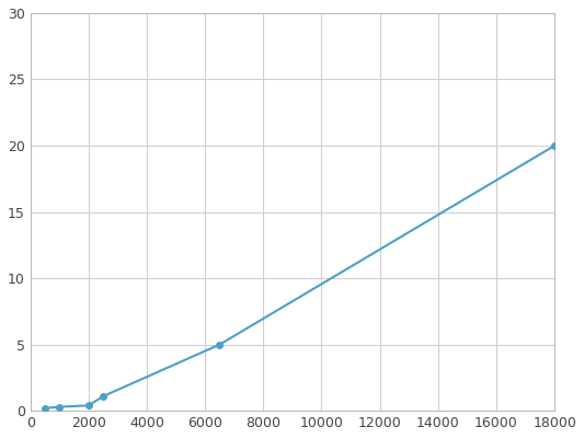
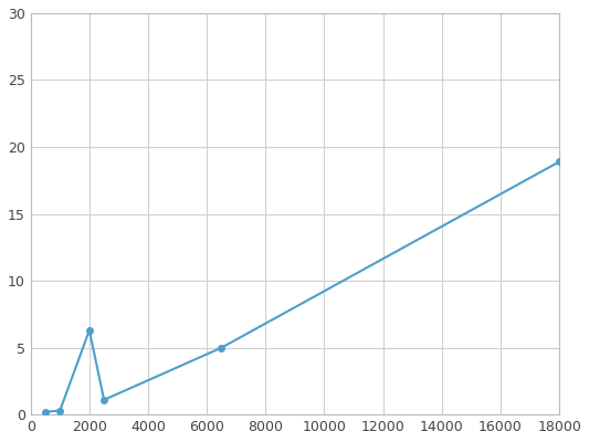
2000: 0.4 -> 6.3
18000: 20.0 -> 18.9
